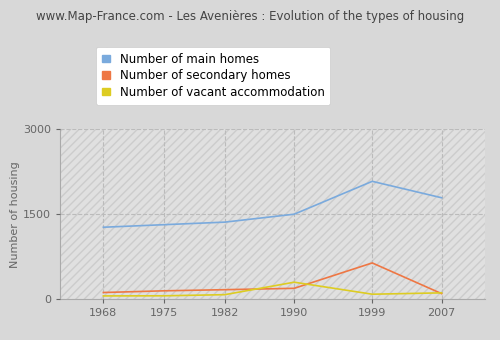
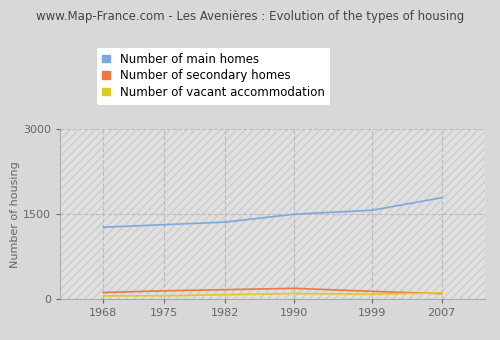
Number of vacant accommodation/1990: 300 -> 100
Number of main homes/1999: 2080 -> 1570
Number of secondary homes/1999: 640 -> 140
